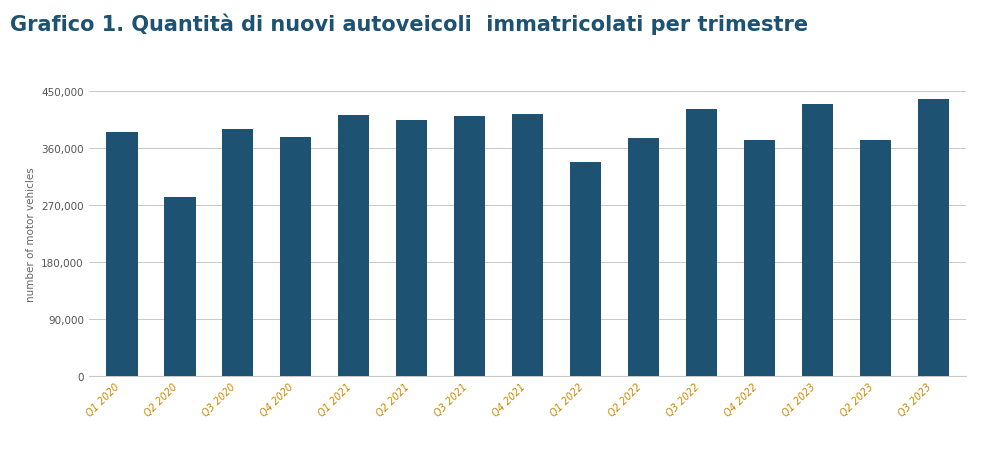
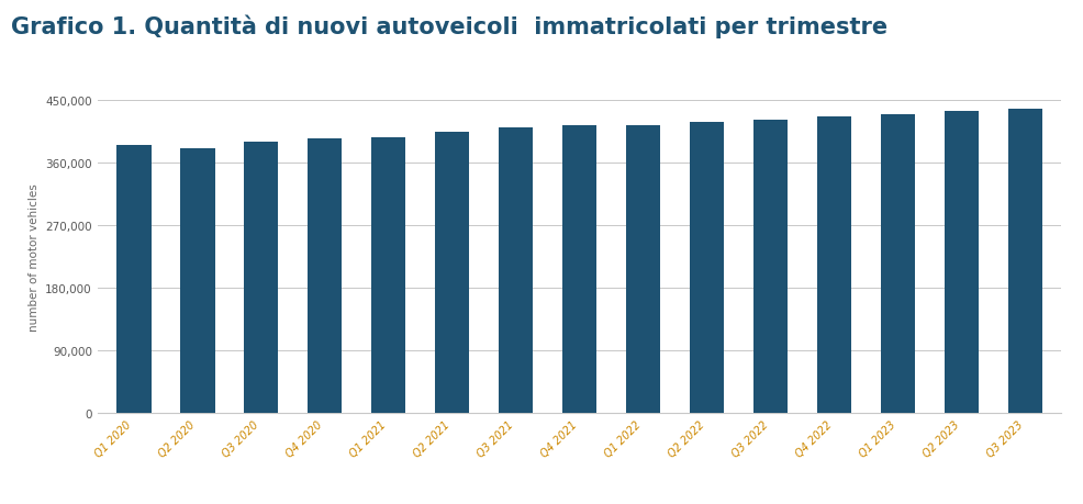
Q2 2020: 282,000 -> 381,000
Q4 2020: 378,000 -> 395,000
Q1 2021: 412,000 -> 397,000
Q1 2022: 338,000 -> 414,000
Q2 2022: 376,000 -> 418,000
Q4 2022: 372,000 -> 426,000
Q2 2023: 372,000 -> 434,000
